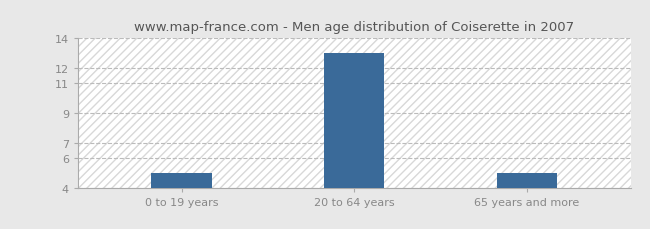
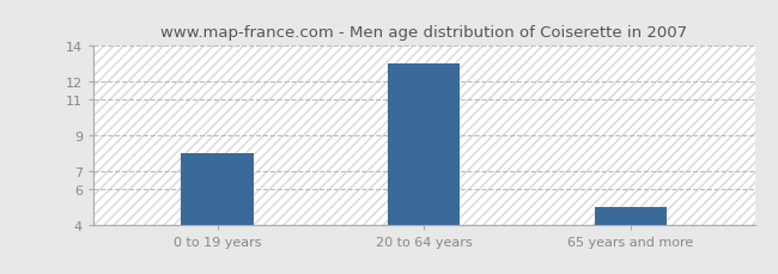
0 to 19 years: 5 -> 8
